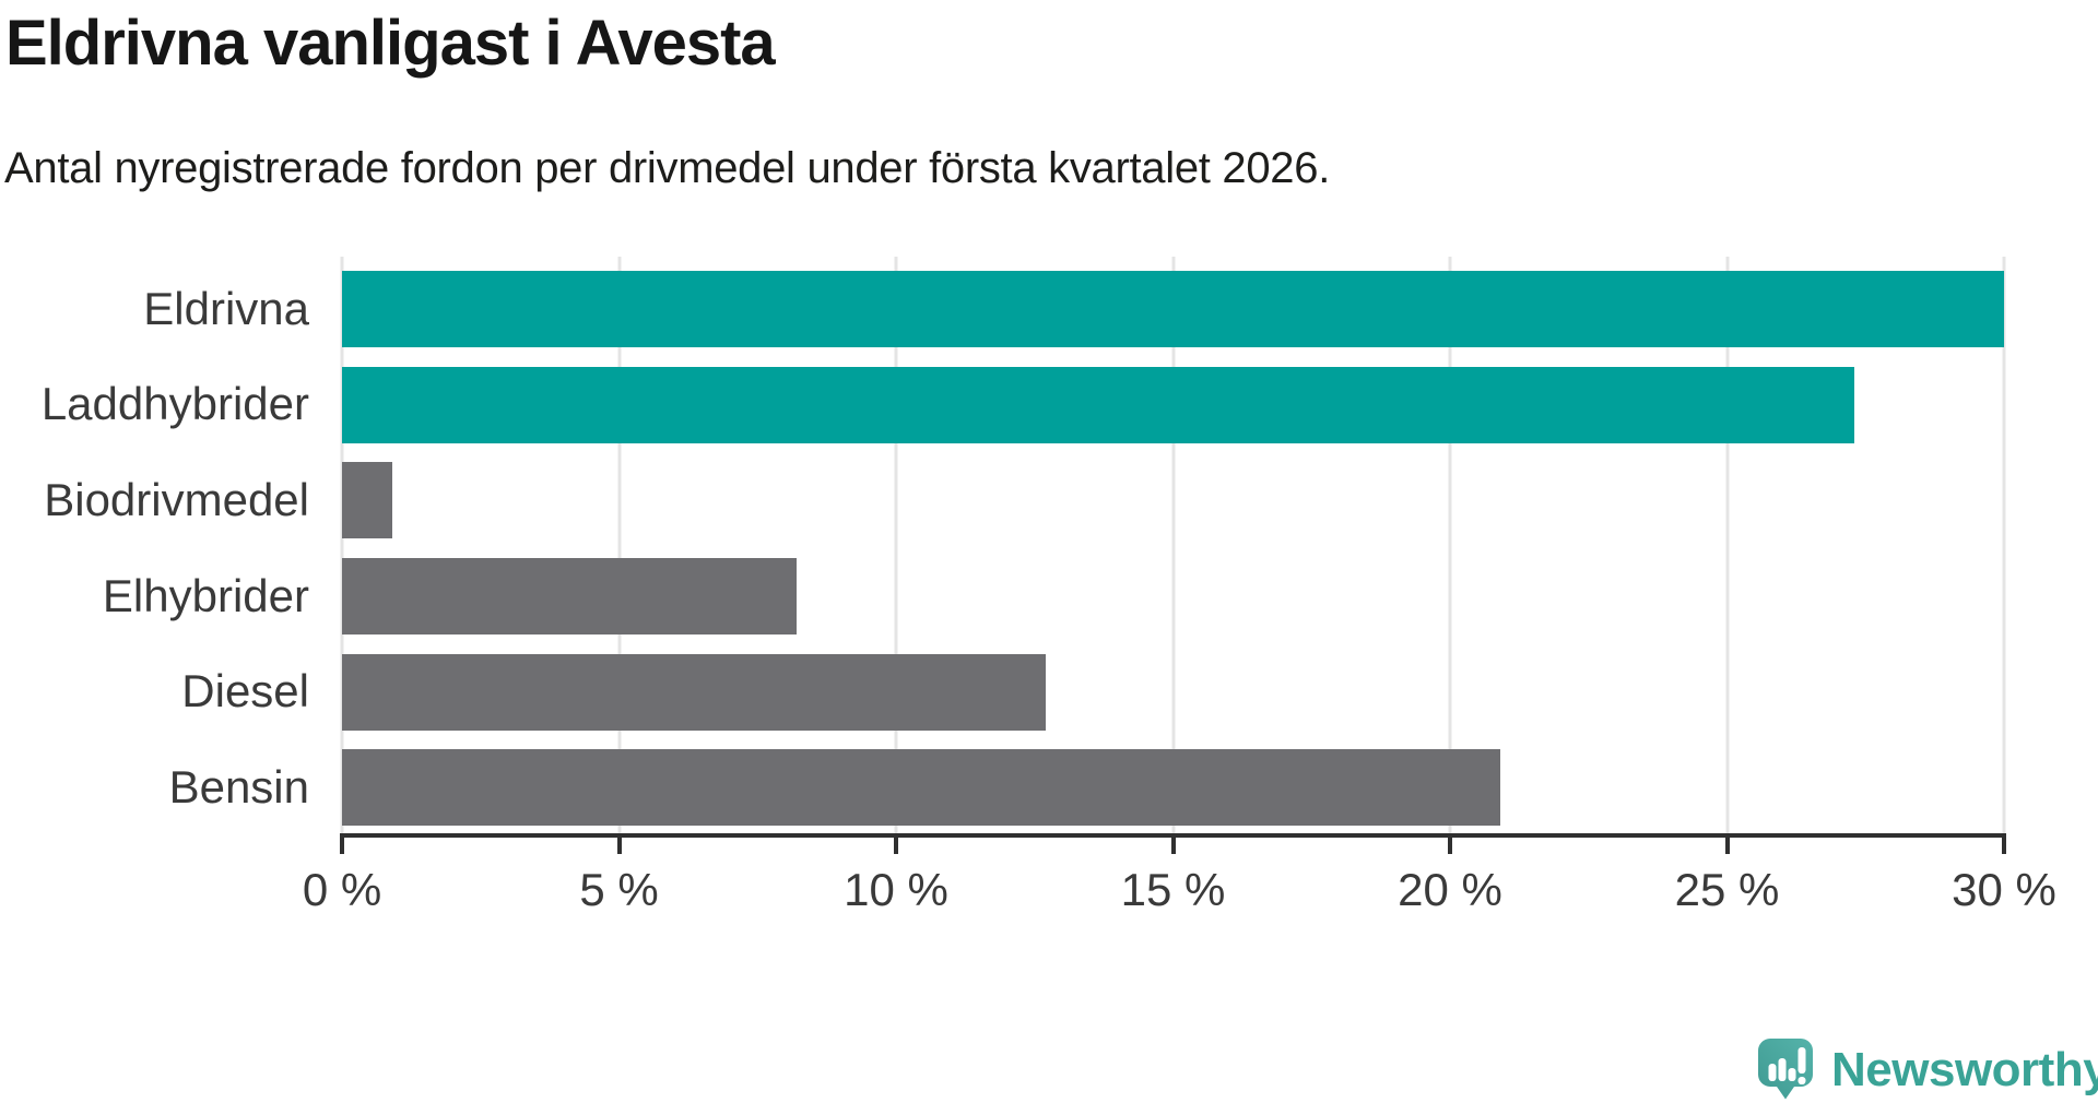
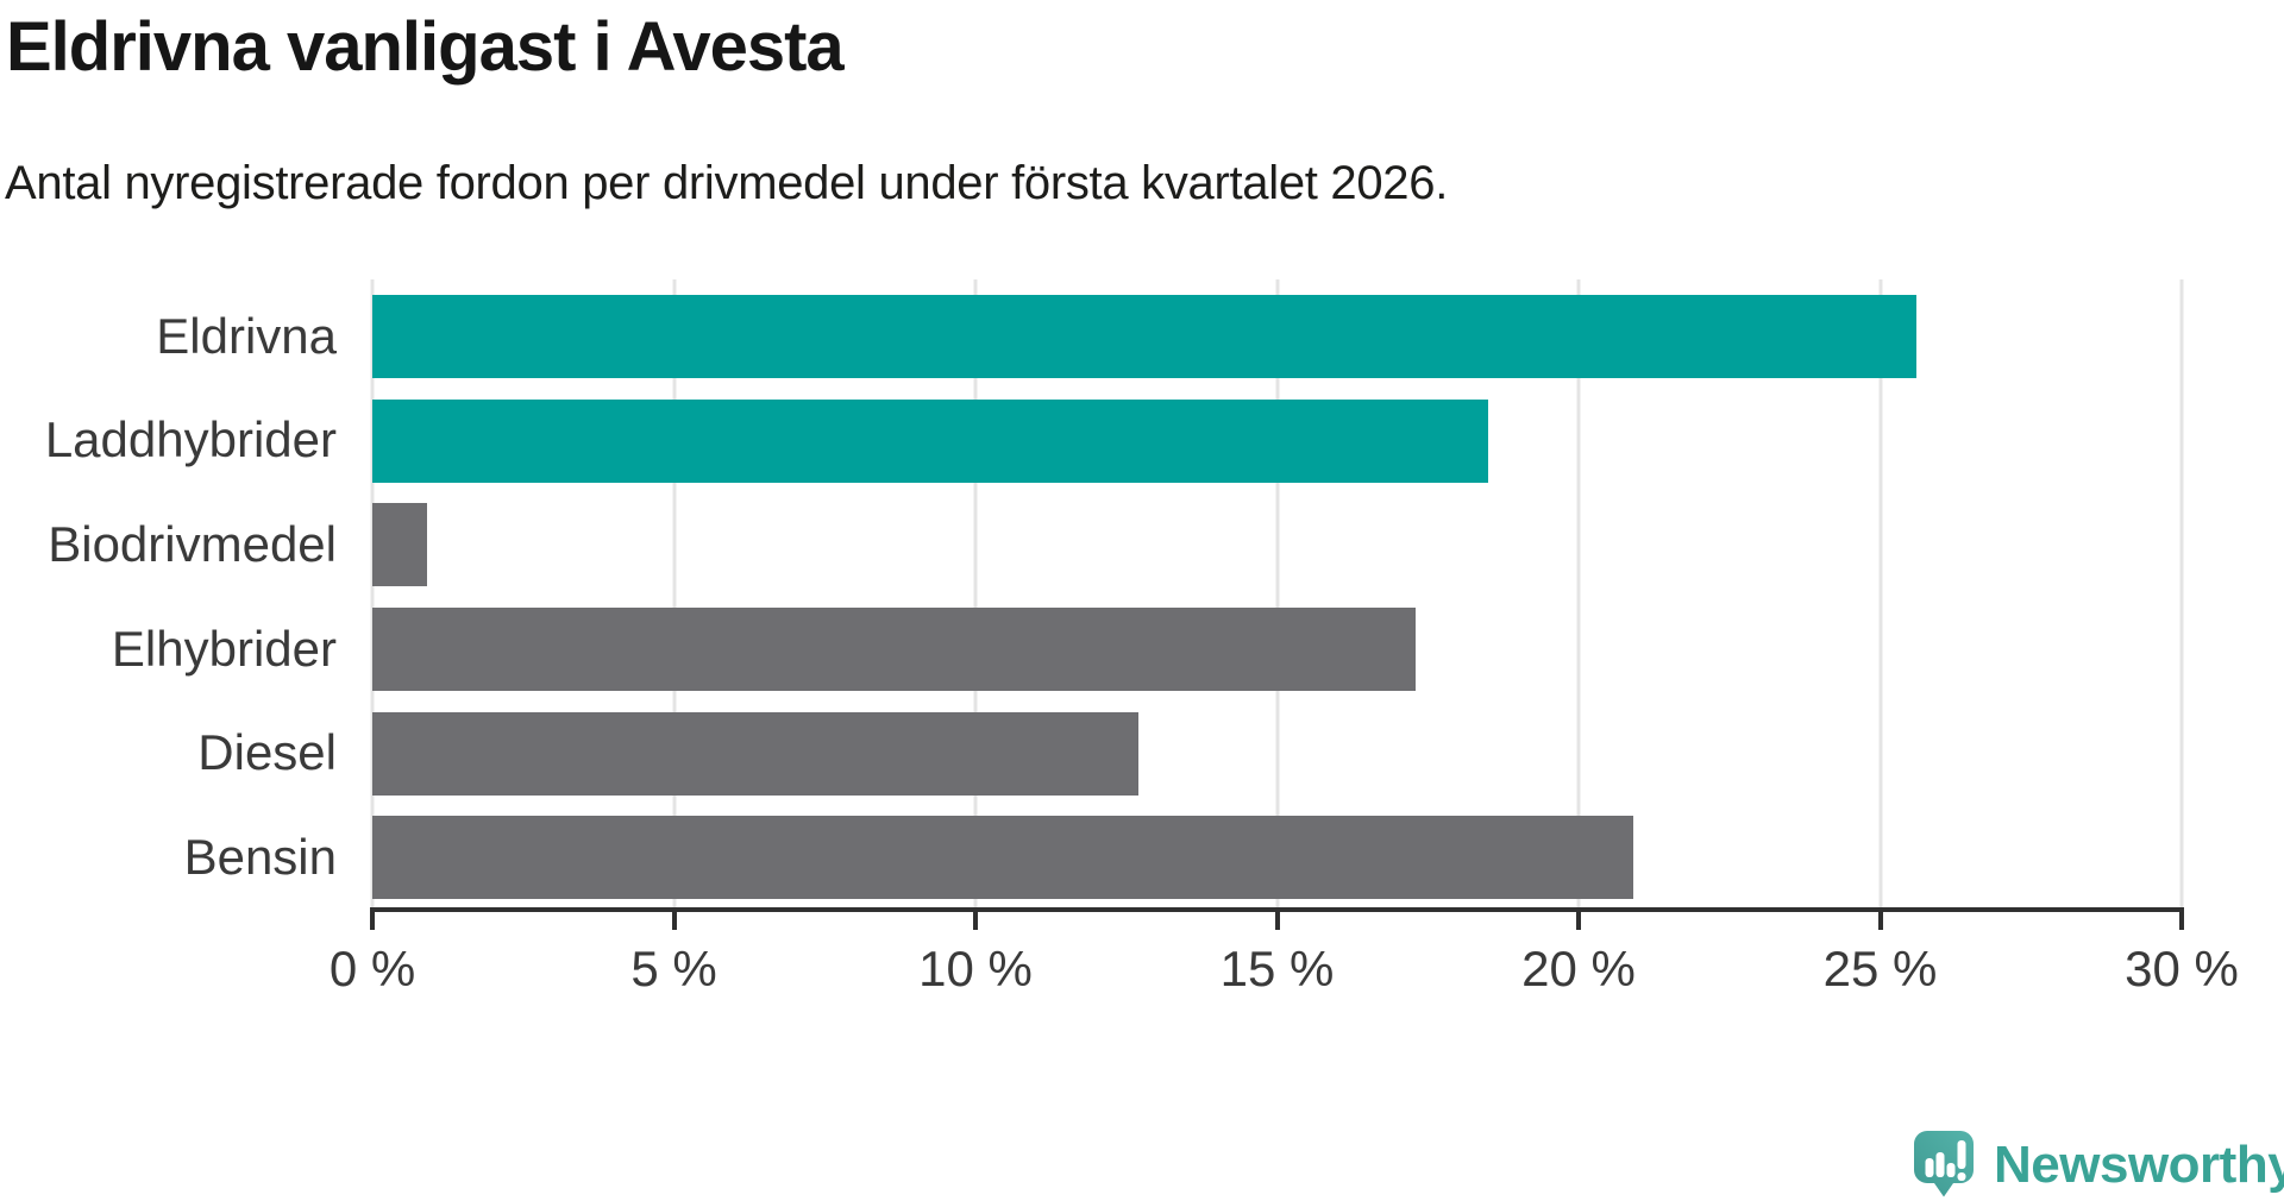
Eldrivna: 30.0% -> 25.6%
Laddhybrider: 27.3% -> 18.5%
Elhybrider: 8.2% -> 17.3%
